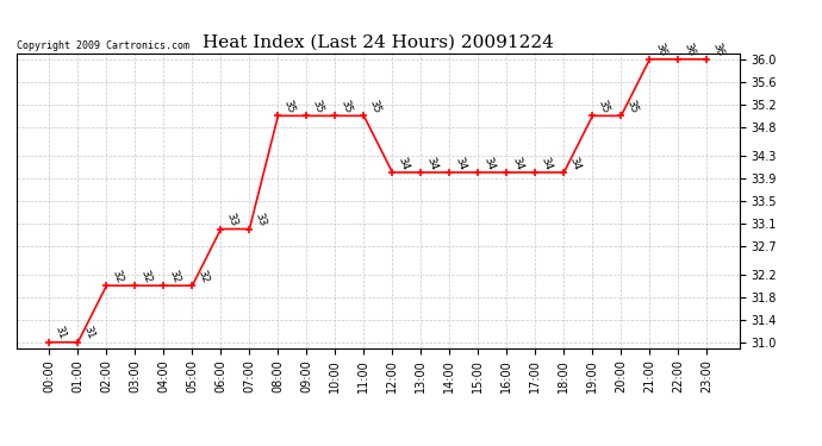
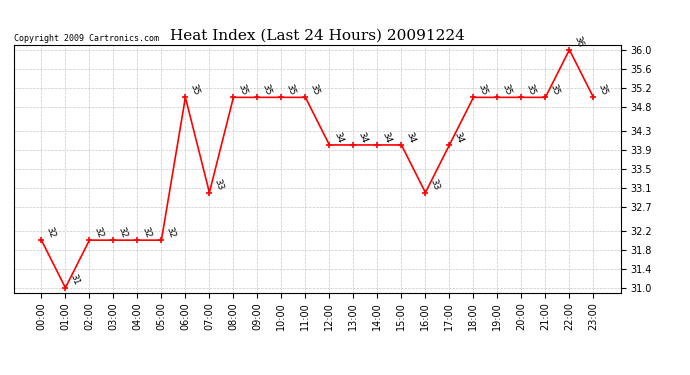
00:00: 31 -> 32
06:00: 33 -> 35
16:00: 34 -> 33
18:00: 34 -> 35
21:00: 36 -> 35
23:00: 36 -> 35
